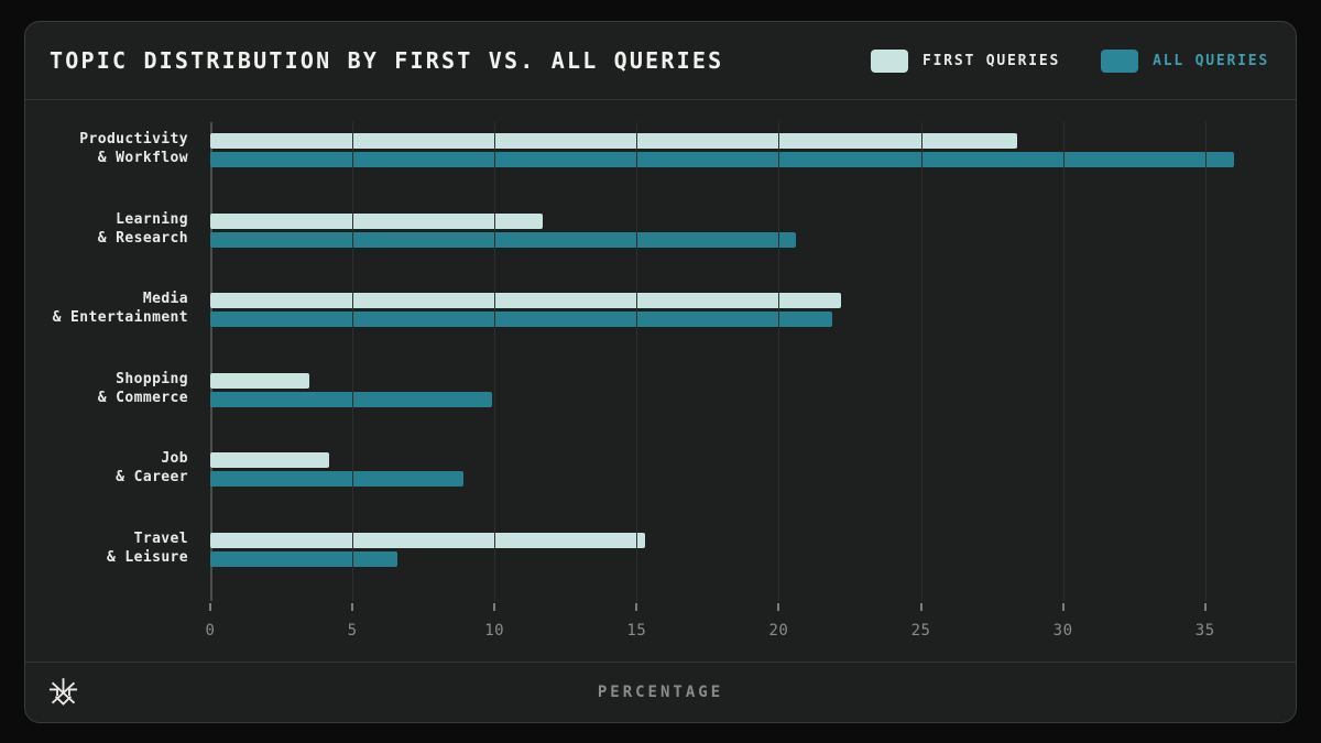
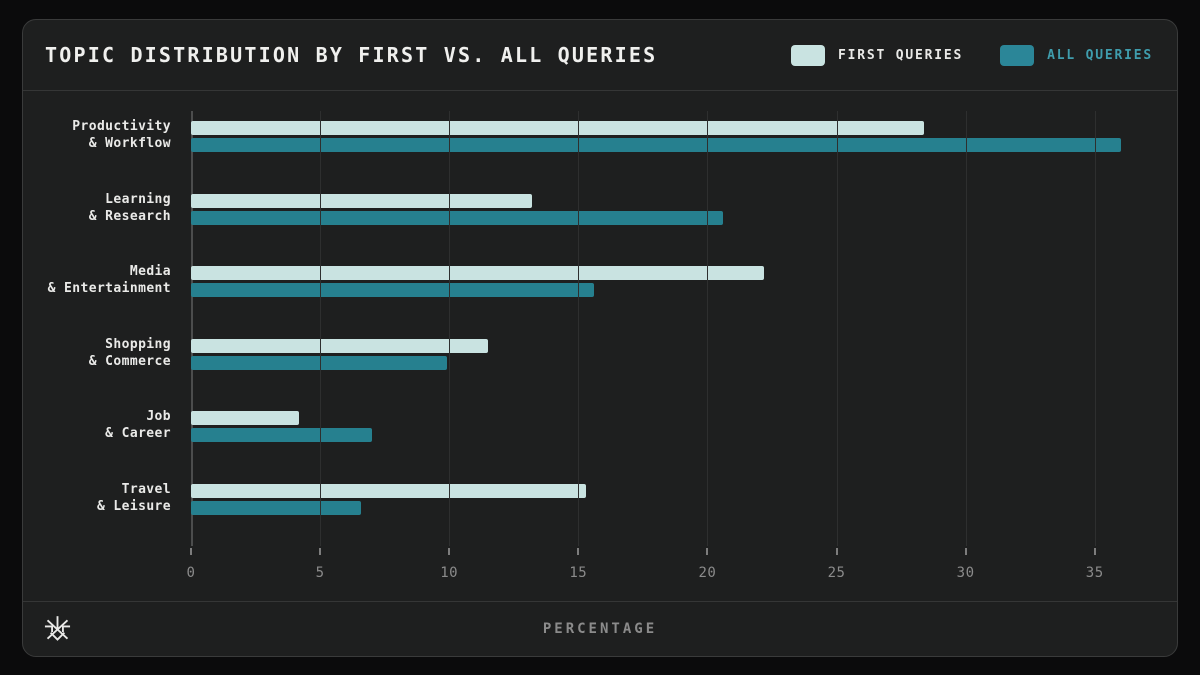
FIRST QUERIES/Learning & Research: 11.7 -> 13.2
ALL QUERIES/Media & Entertainment: 21.9 -> 15.6
FIRST QUERIES/Shopping & Commerce: 3.5 -> 11.5
ALL QUERIES/Job & Career: 8.9 -> 7.0
